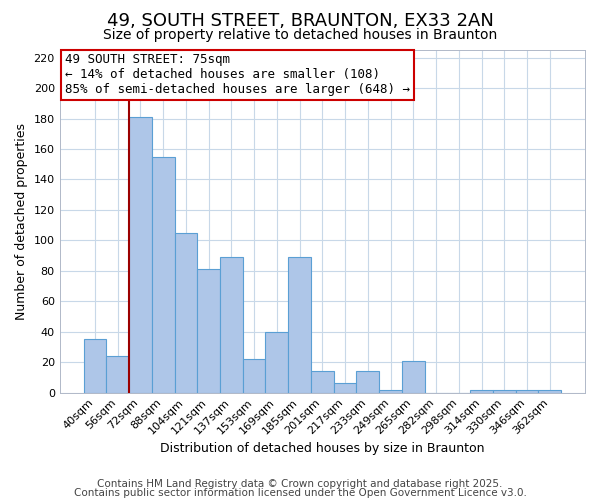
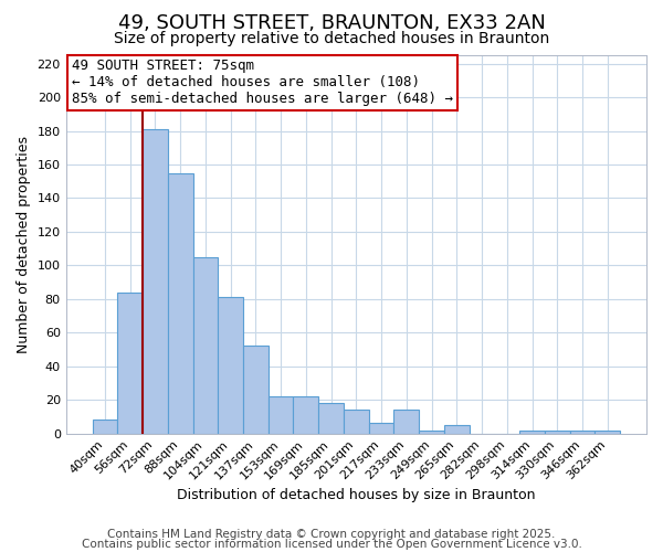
40sqm: 35 -> 8
56sqm: 24 -> 84
137sqm: 89 -> 52
169sqm: 40 -> 22
185sqm: 89 -> 18
265sqm: 21 -> 5
